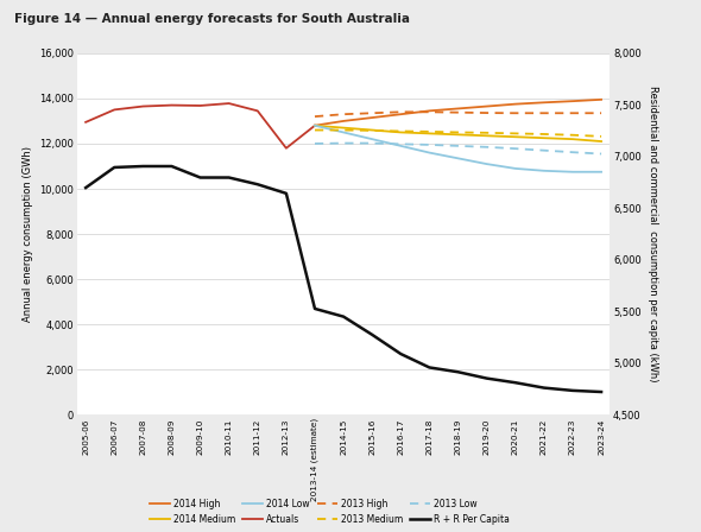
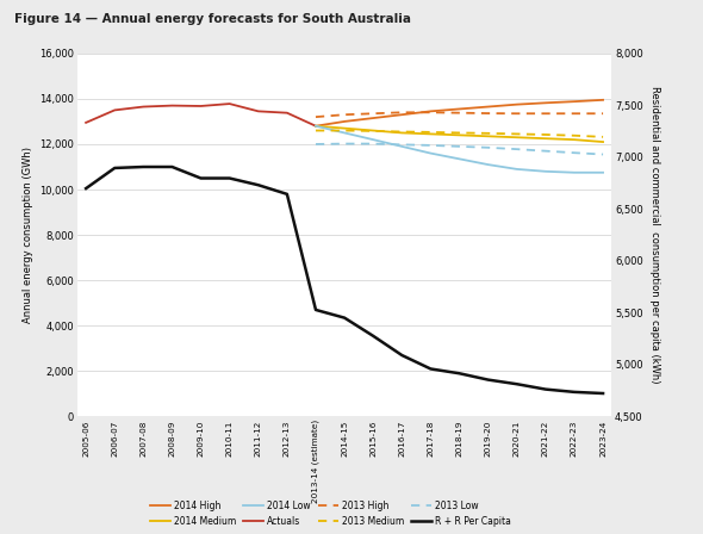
Actuals/2012-13: 11,800 -> 13,400
